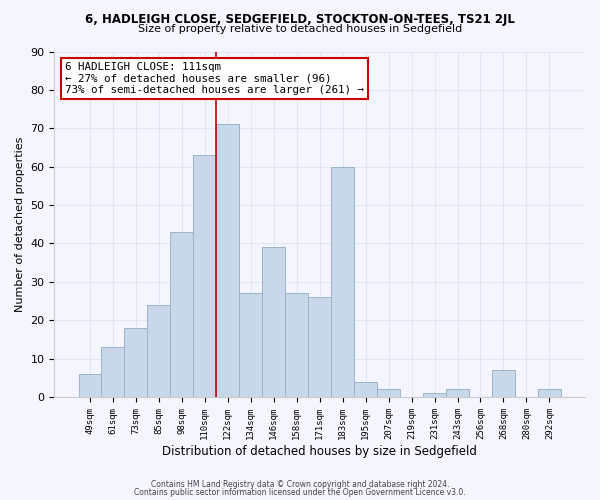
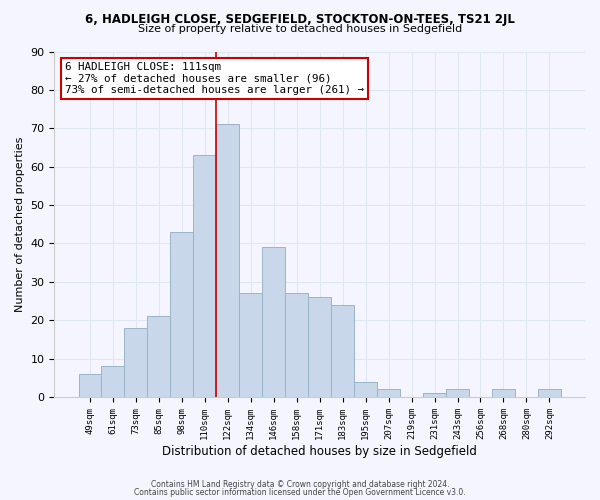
61sqm: 13 -> 8
85sqm: 24 -> 21
183sqm: 60 -> 24
268sqm: 7 -> 2
